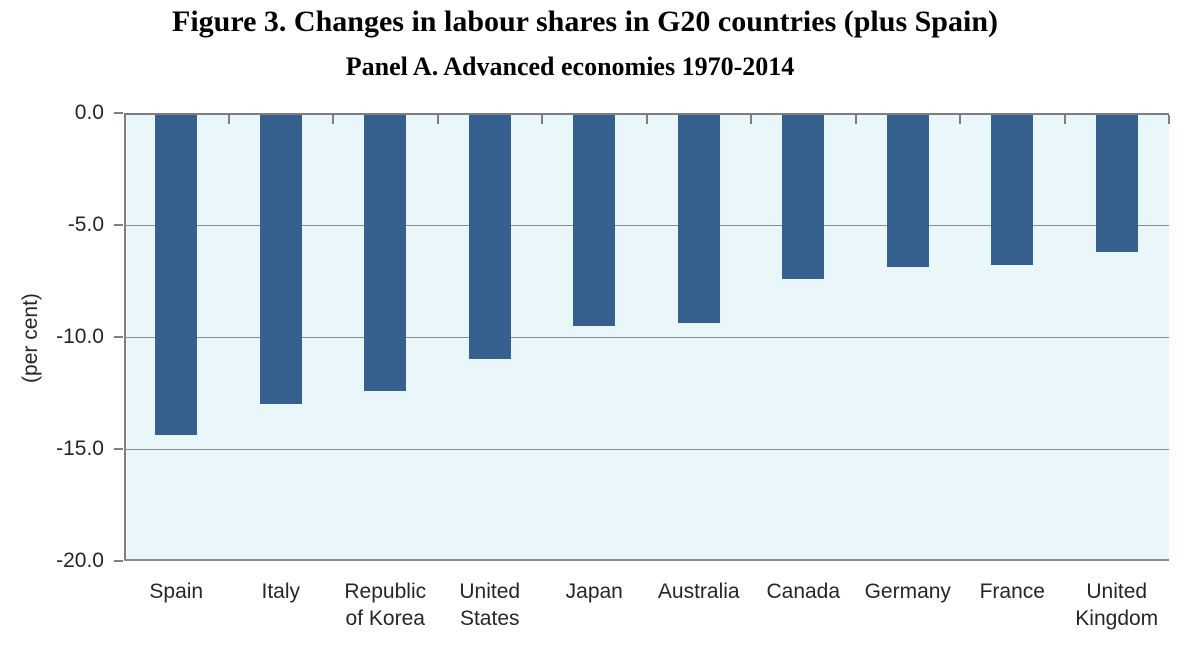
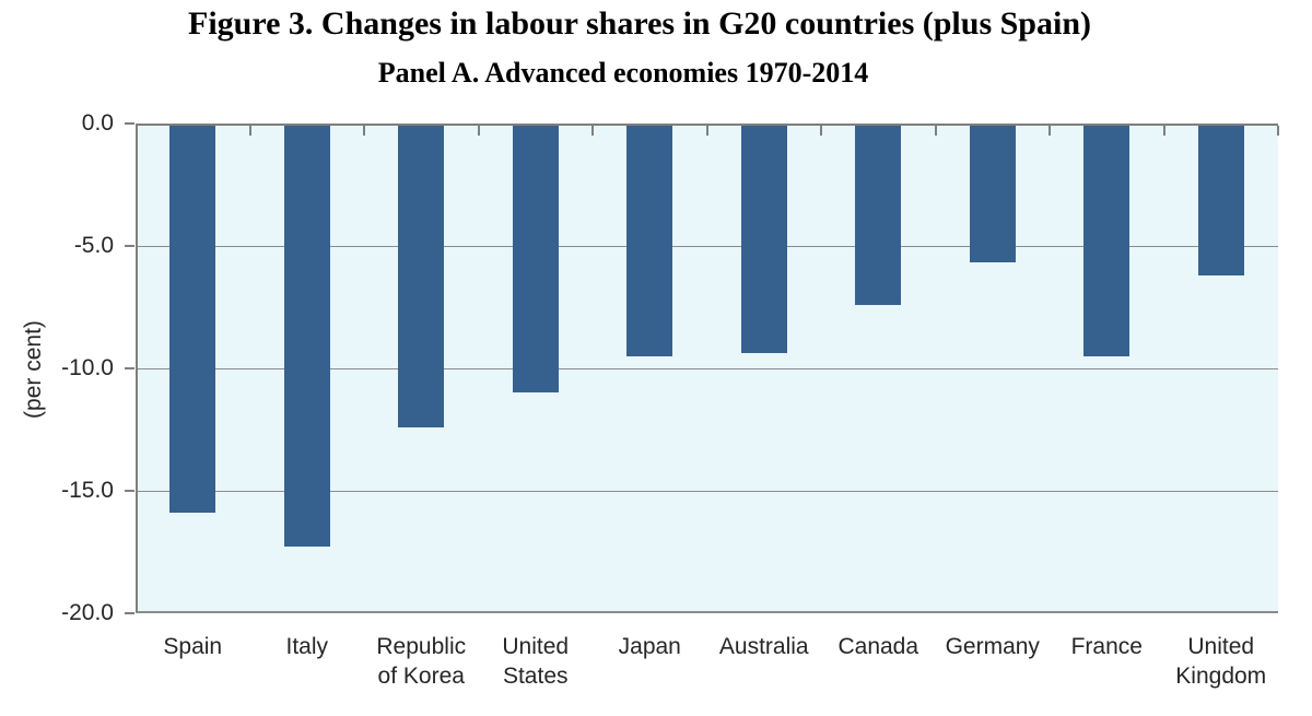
Spain: -14.3 -> -15.8
Italy: -12.9 -> -17.2
Germany: -6.8 -> -5.6
France: -6.7 -> -9.4
